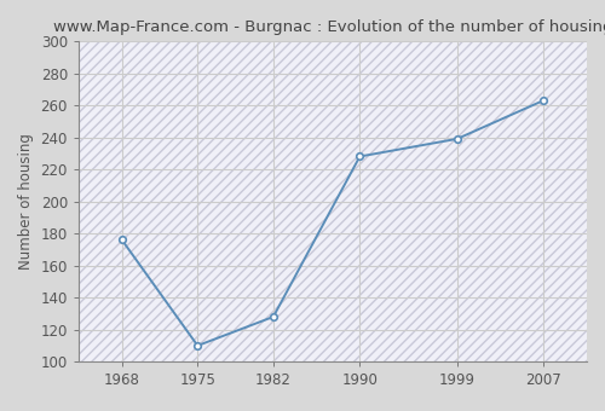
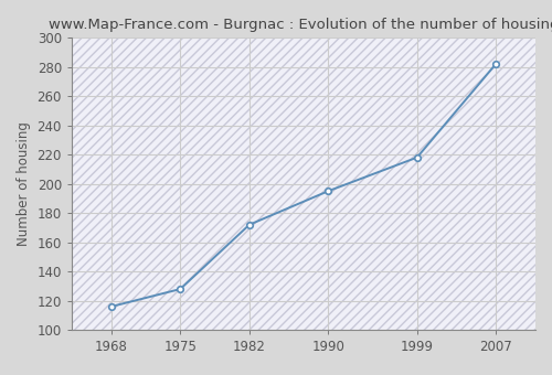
1968: 176 -> 116
1975: 110 -> 128
1982: 128 -> 172
1990: 228 -> 195
1999: 239 -> 218
2007: 263 -> 282
